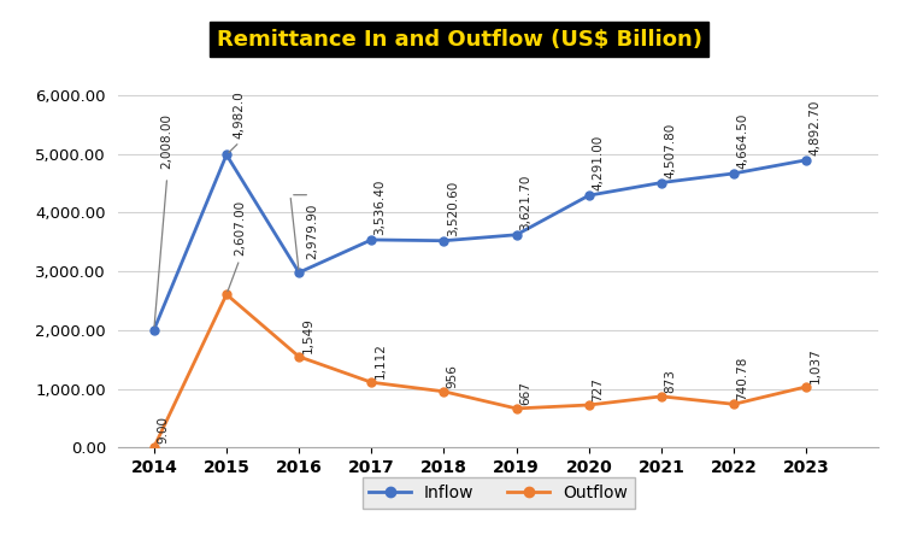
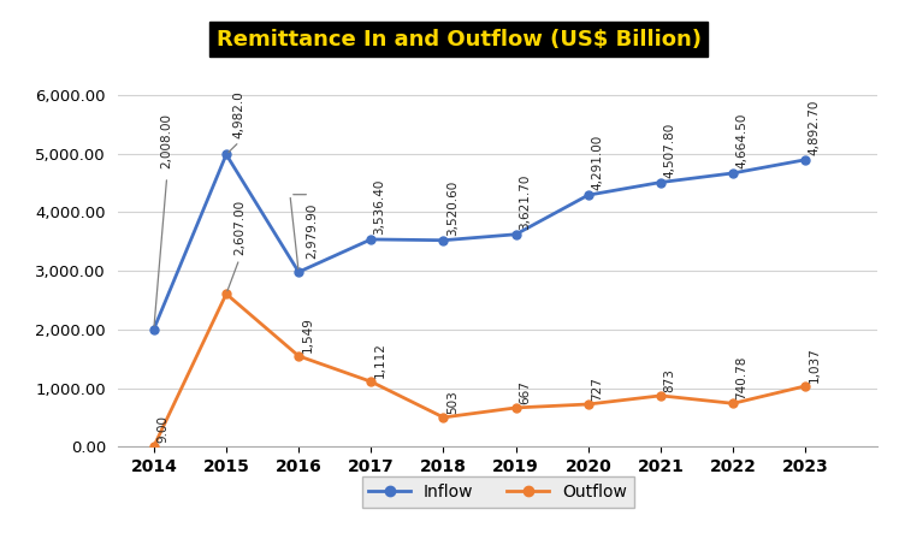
Outflow/2018: 956 -> 503
